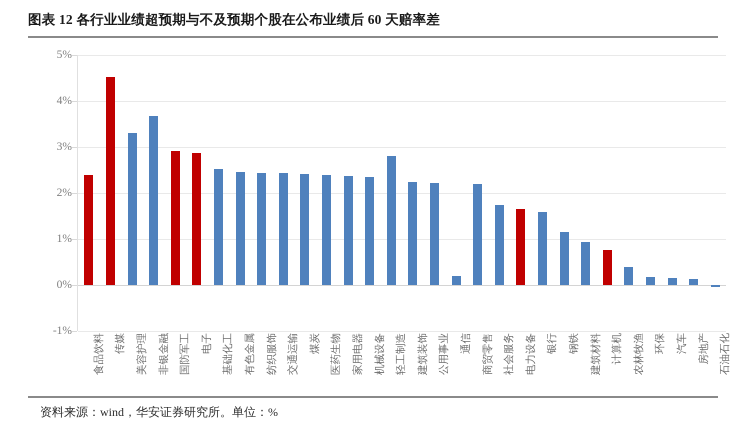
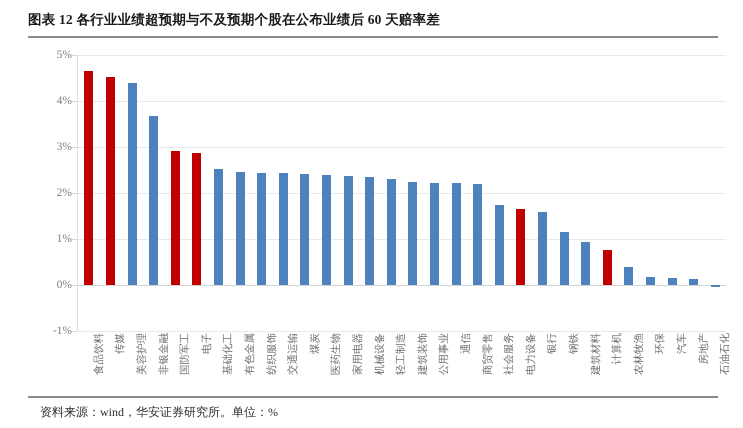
食品饮料: 2.4% -> 4.7%
美容护理: 3.3% -> 4.4%
轻工制造: 2.8% -> 2.3%
通信: 0.2% -> 2.2%
